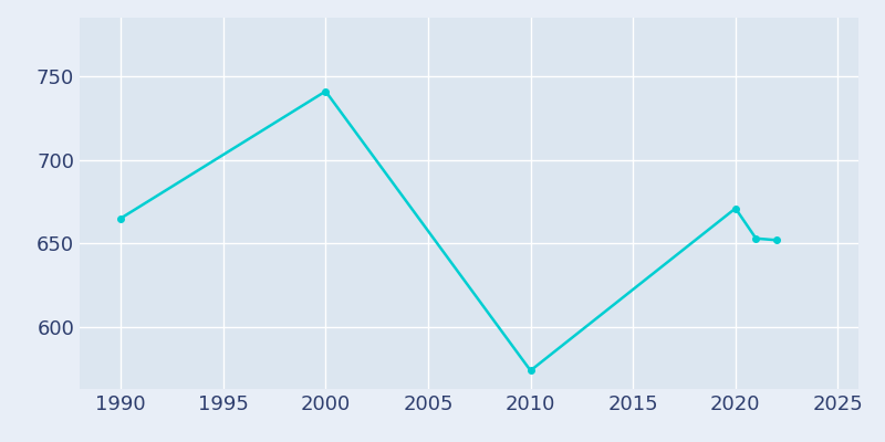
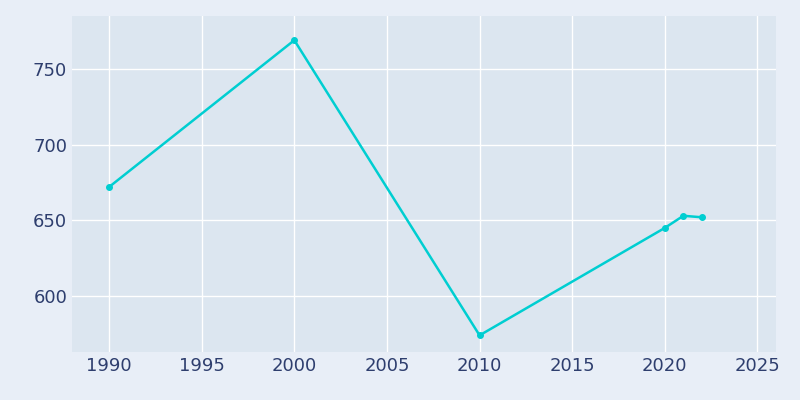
1990: 665 -> 672
2000: 741 -> 769
2020: 671 -> 645
